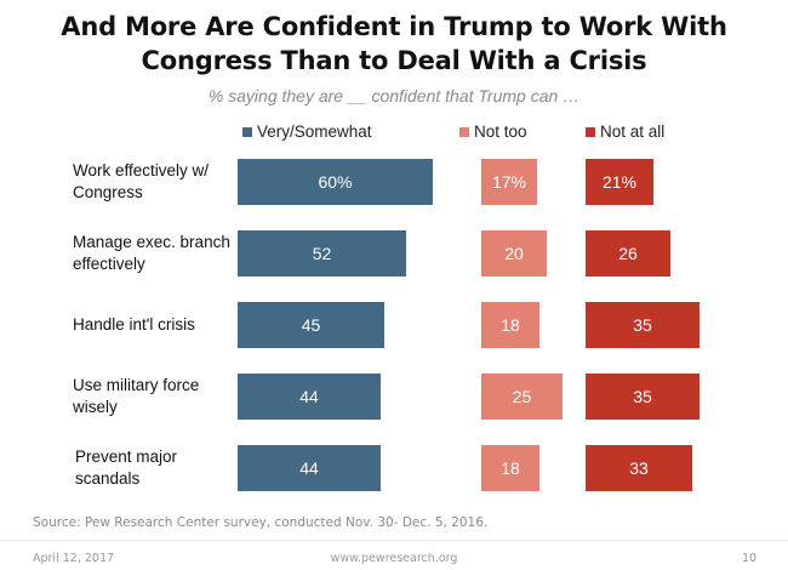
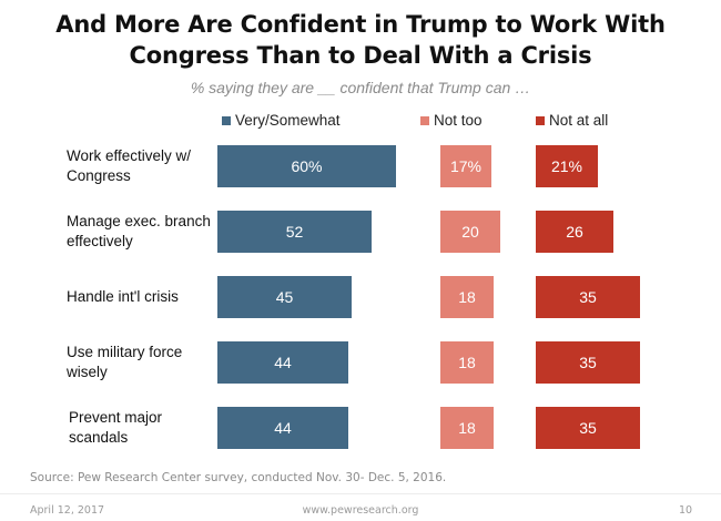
Not too/Use military force wisely: 25 -> 18
Not at all/Prevent major scandals: 33 -> 35
